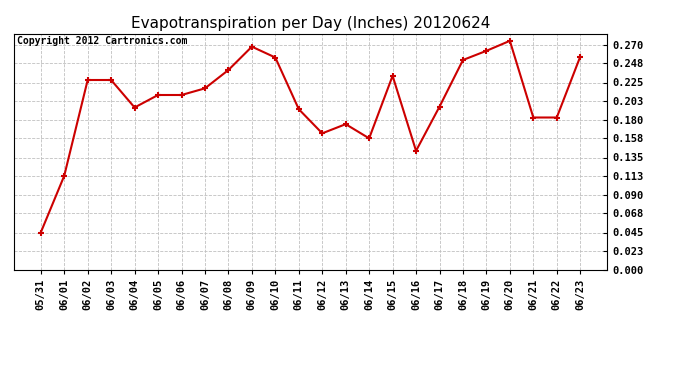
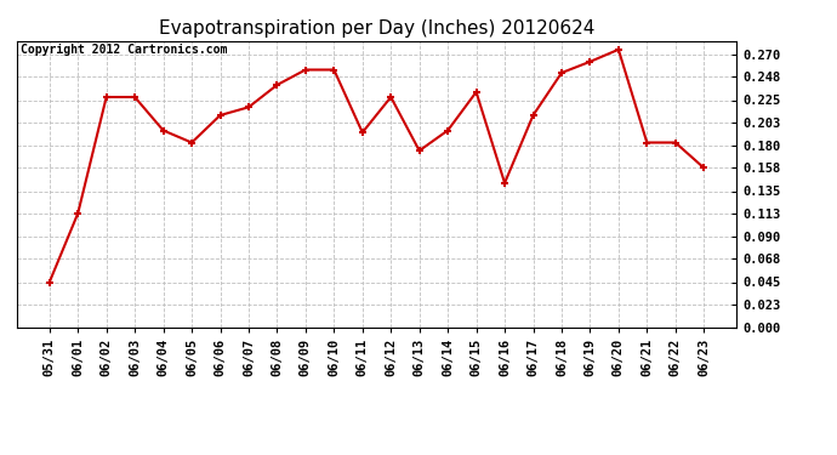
06/05: 0.210 -> 0.183
06/09: 0.268 -> 0.255
06/12: 0.164 -> 0.228
06/14: 0.158 -> 0.195
06/17: 0.196 -> 0.210
06/23: 0.256 -> 0.158
